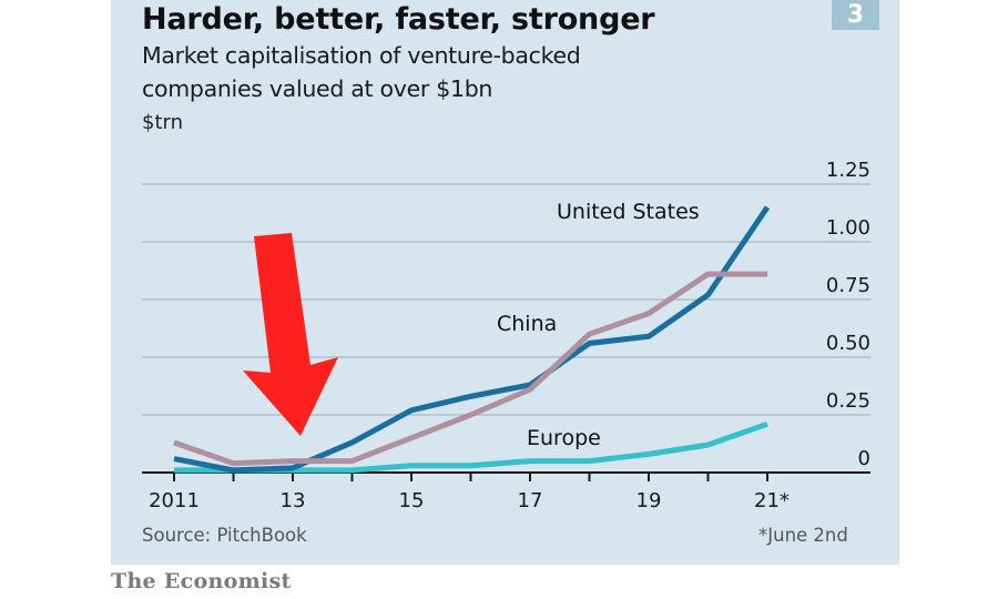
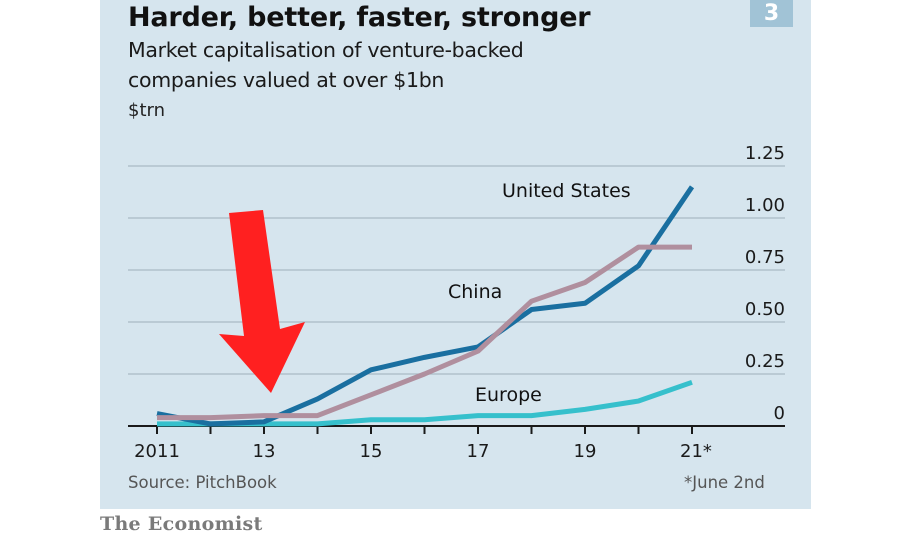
China/2011: 0.13 -> 0.04
